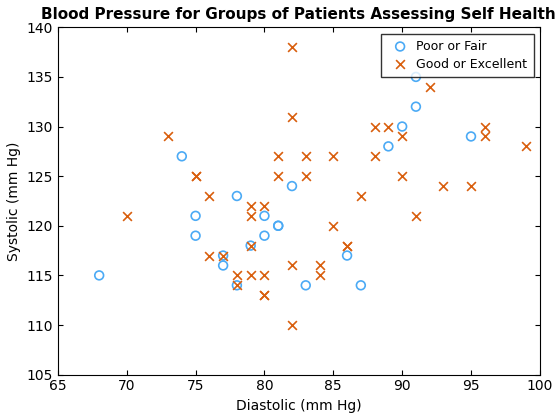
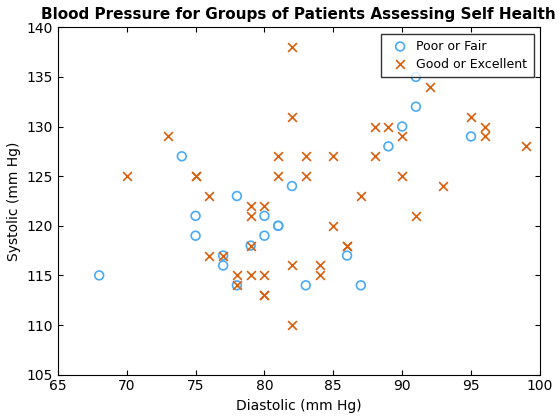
Good or Excellent/70: 121 -> 125
Good or Excellent/95: 124 -> 131
